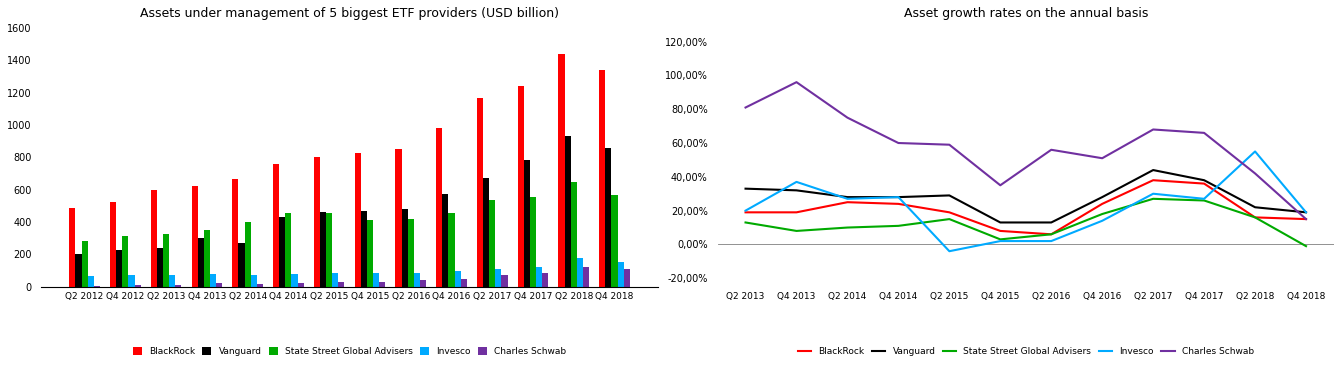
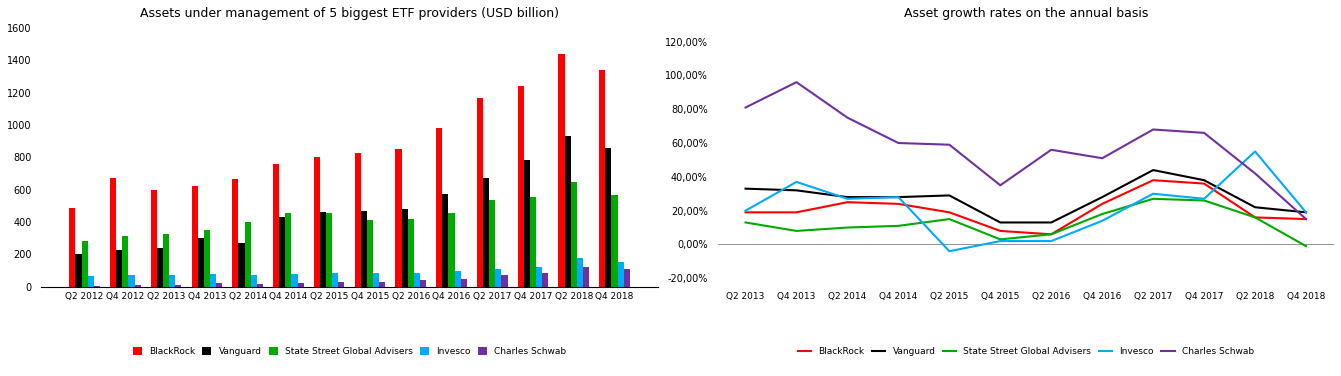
BlackRock/Q4 2012: 520 -> 670
